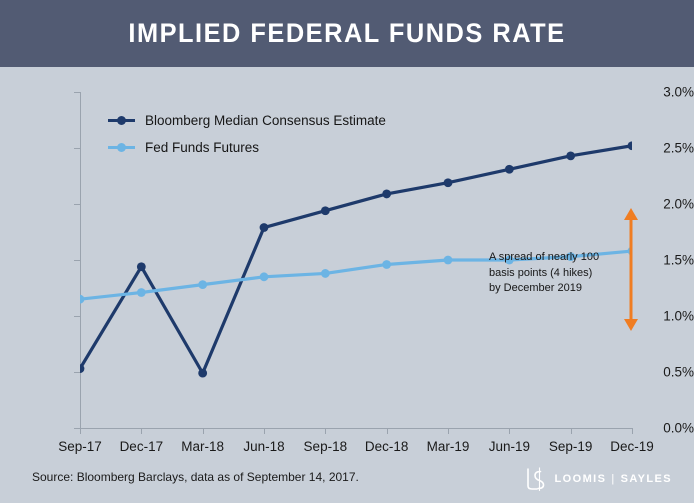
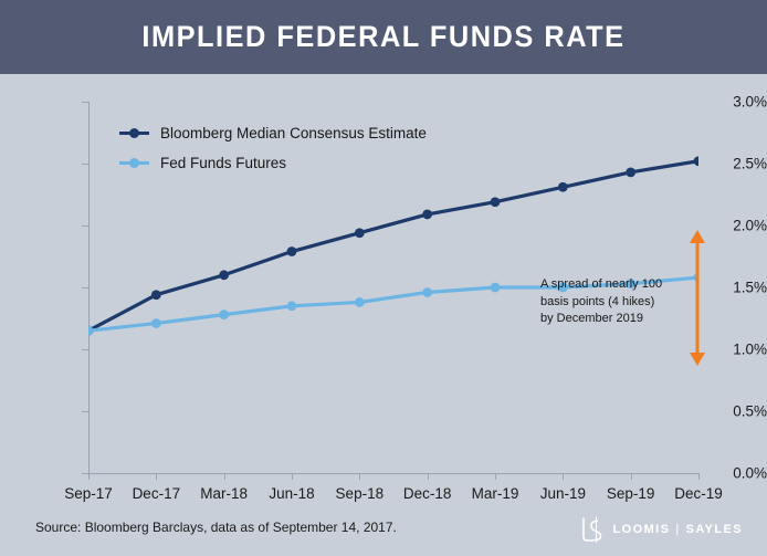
Bloomberg Median Consensus Estimate/Sep-17: 0.53% -> 1.15%
Bloomberg Median Consensus Estimate/Mar-18: 0.49% -> 1.60%
